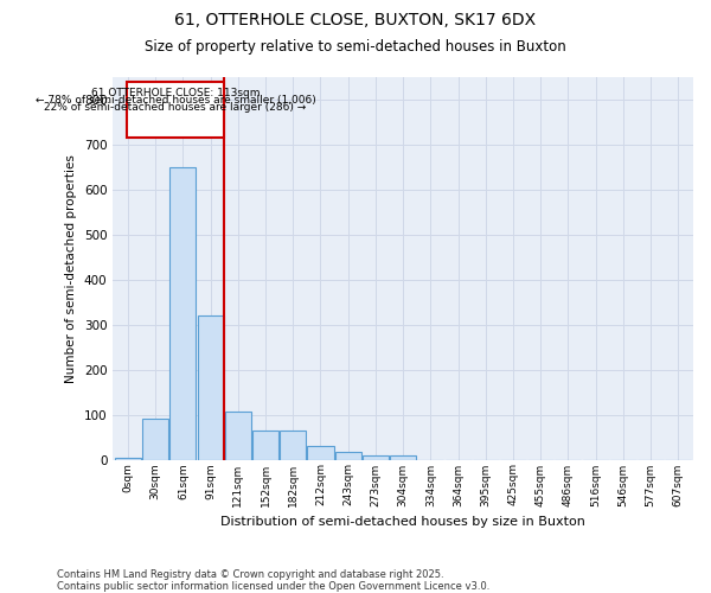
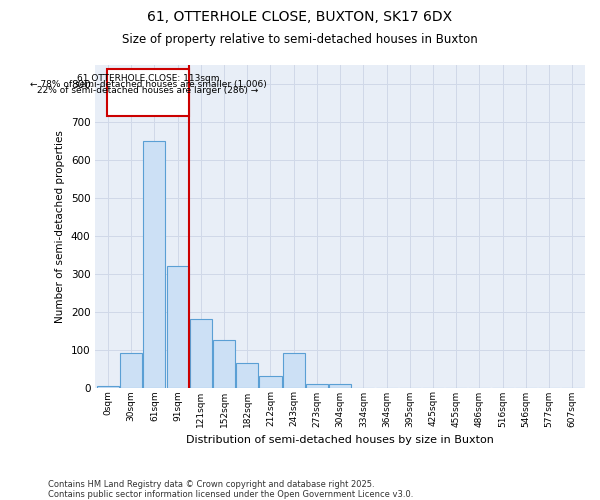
121sqm: 108 -> 180
152sqm: 65 -> 125
243sqm: 18 -> 90
